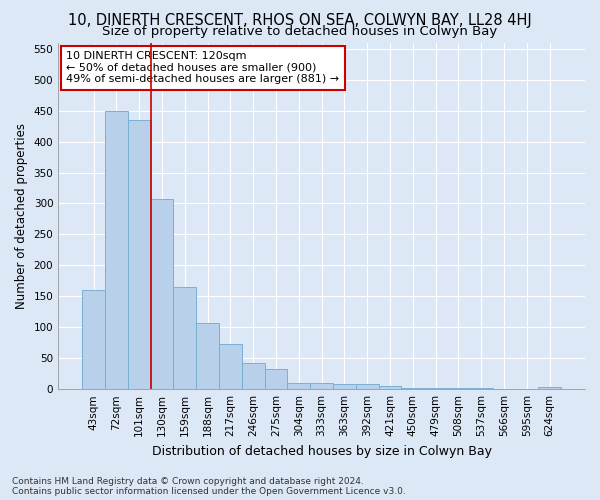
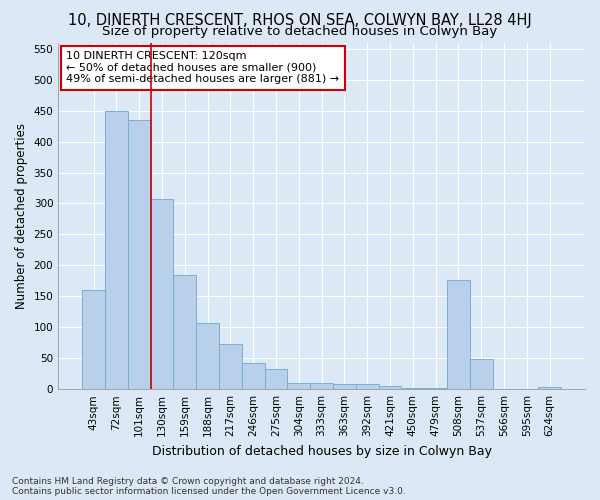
159sqm: 165 -> 184
508sqm: 2 -> 176
537sqm: 2 -> 48
